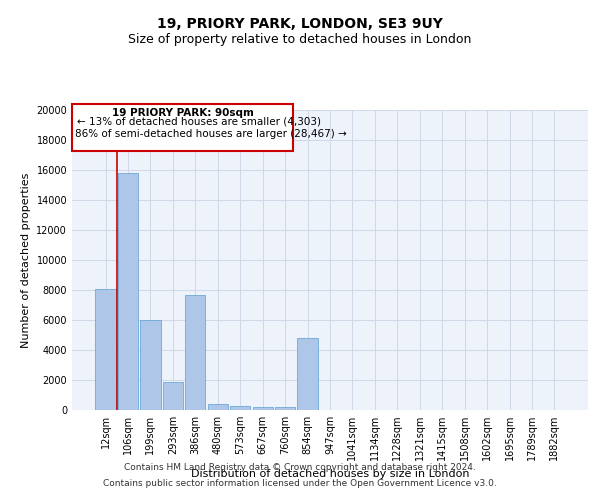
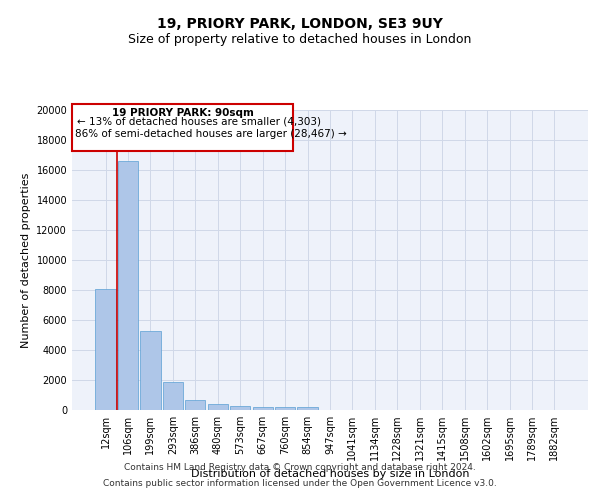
106sqm: 15800 -> 16600
199sqm: 6000 -> 5300
386sqm: 7700 -> 700
854sqm: 4800 -> 200
